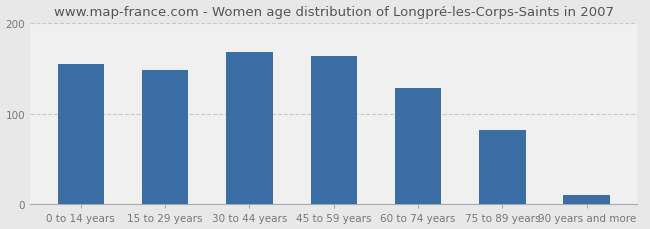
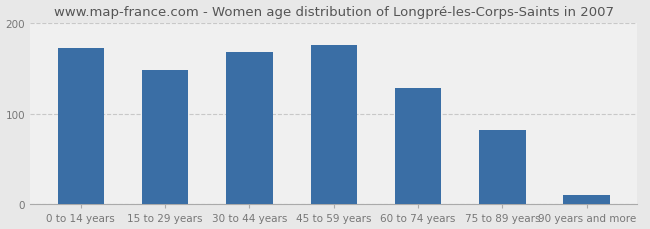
0 to 14 years: 155 -> 172
45 to 59 years: 163 -> 176
